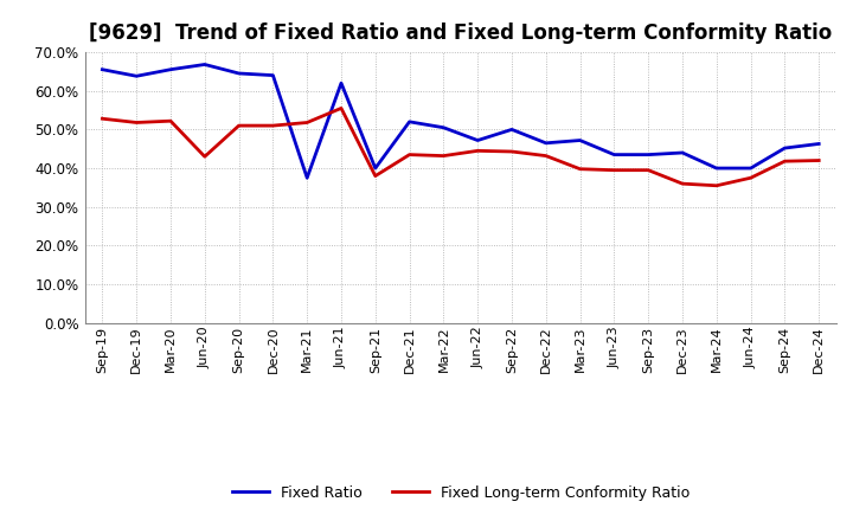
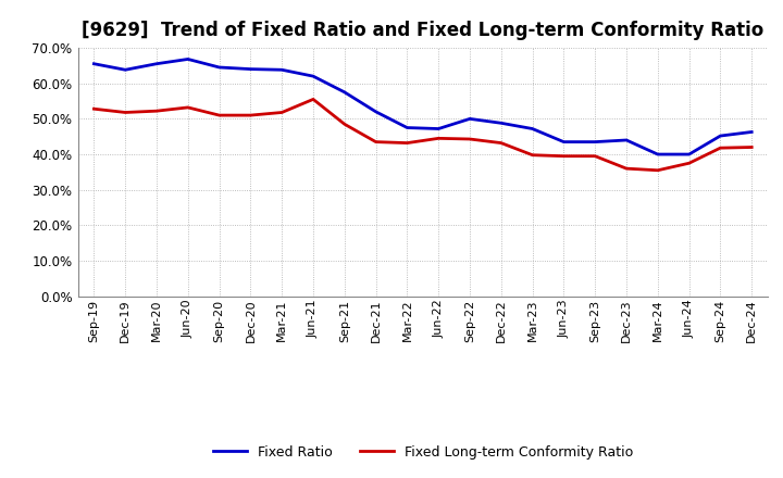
Fixed Long-term Conformity Ratio/Jun-20: 43.0% -> 53.2%
Fixed Ratio/Mar-21: 37.5% -> 63.8%
Fixed Ratio/Sep-21: 40.0% -> 57.5%
Fixed Long-term Conformity Ratio/Sep-21: 38.0% -> 48.5%
Fixed Ratio/Mar-22: 50.5% -> 47.5%
Fixed Ratio/Dec-22: 46.5% -> 48.8%
